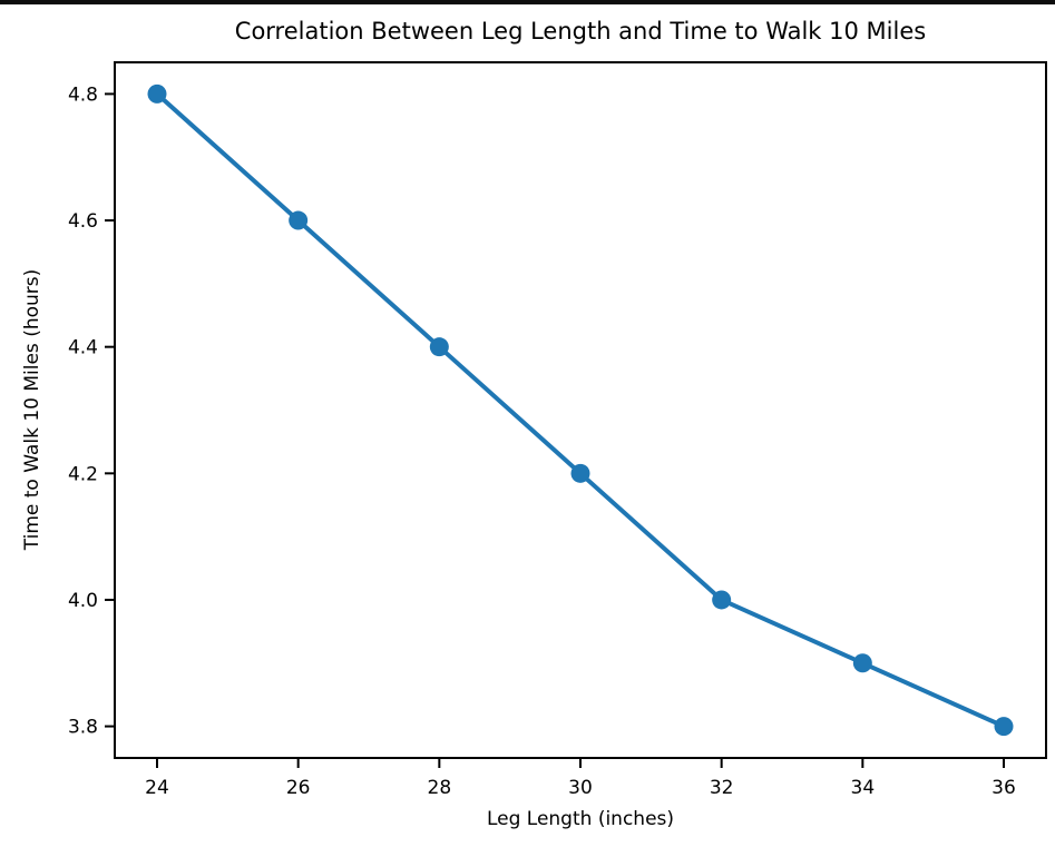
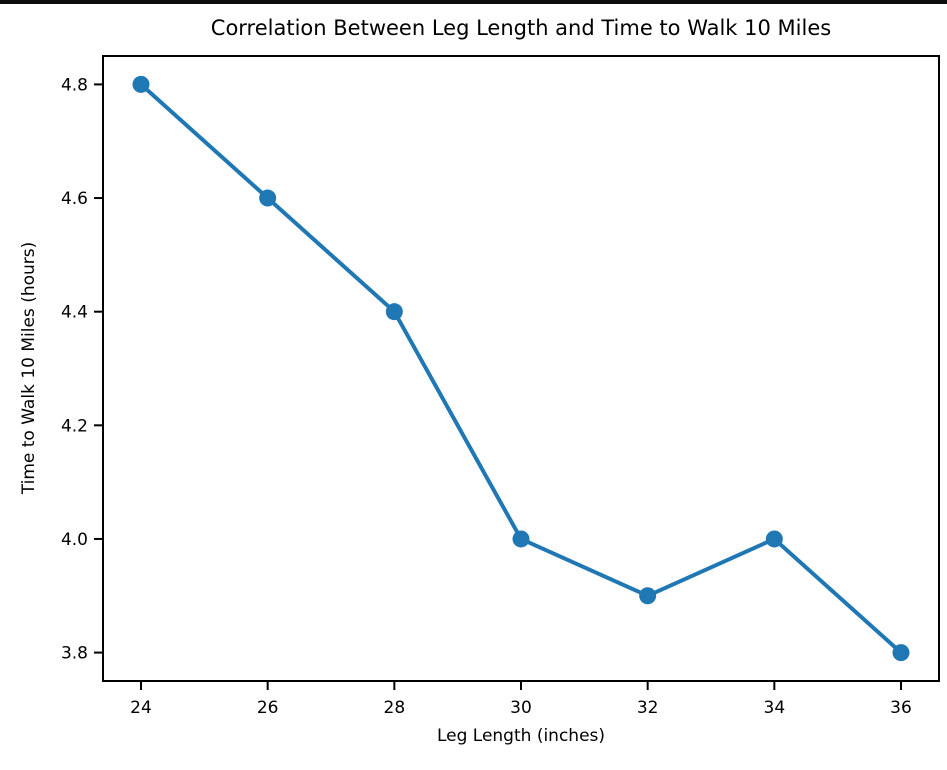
30: 4.2 -> 4.0
32: 4.0 -> 3.9
34: 3.9 -> 4.0
